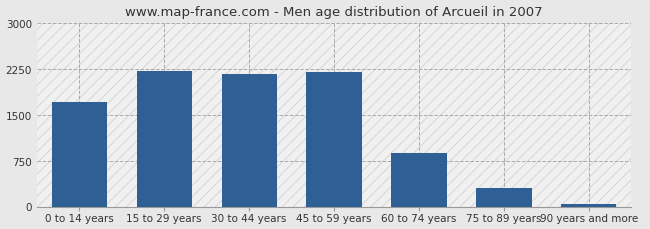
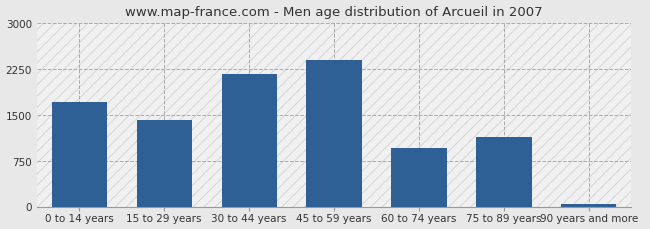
15 to 29 years: 2220 -> 1420
45 to 59 years: 2190 -> 2400
60 to 74 years: 870 -> 960
75 to 89 years: 310 -> 1140
